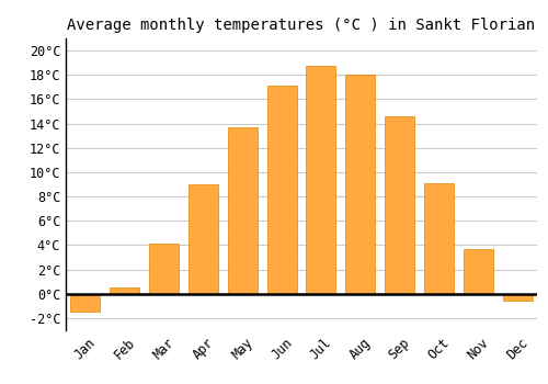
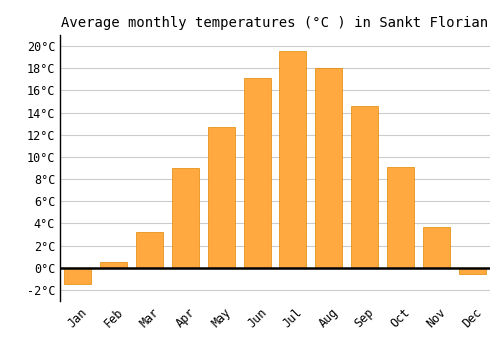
Mar: 4.1°C -> 3.2°C
May: 13.7°C -> 12.7°C
Jul: 18.7°C -> 19.6°C
